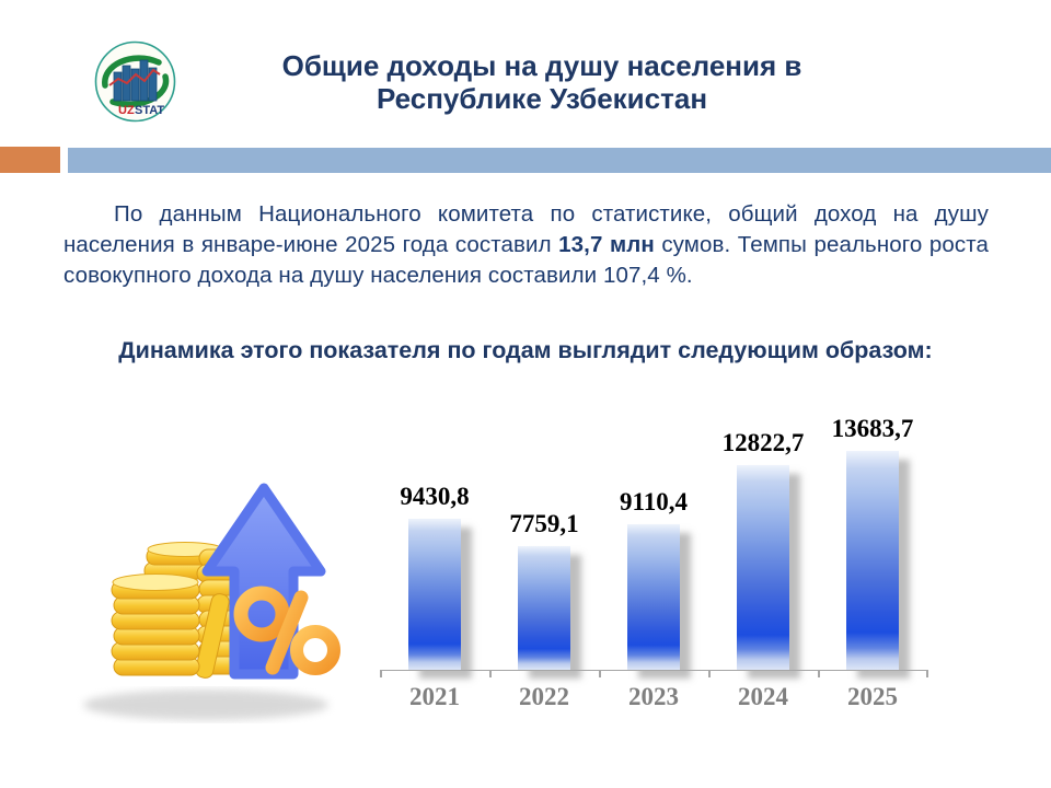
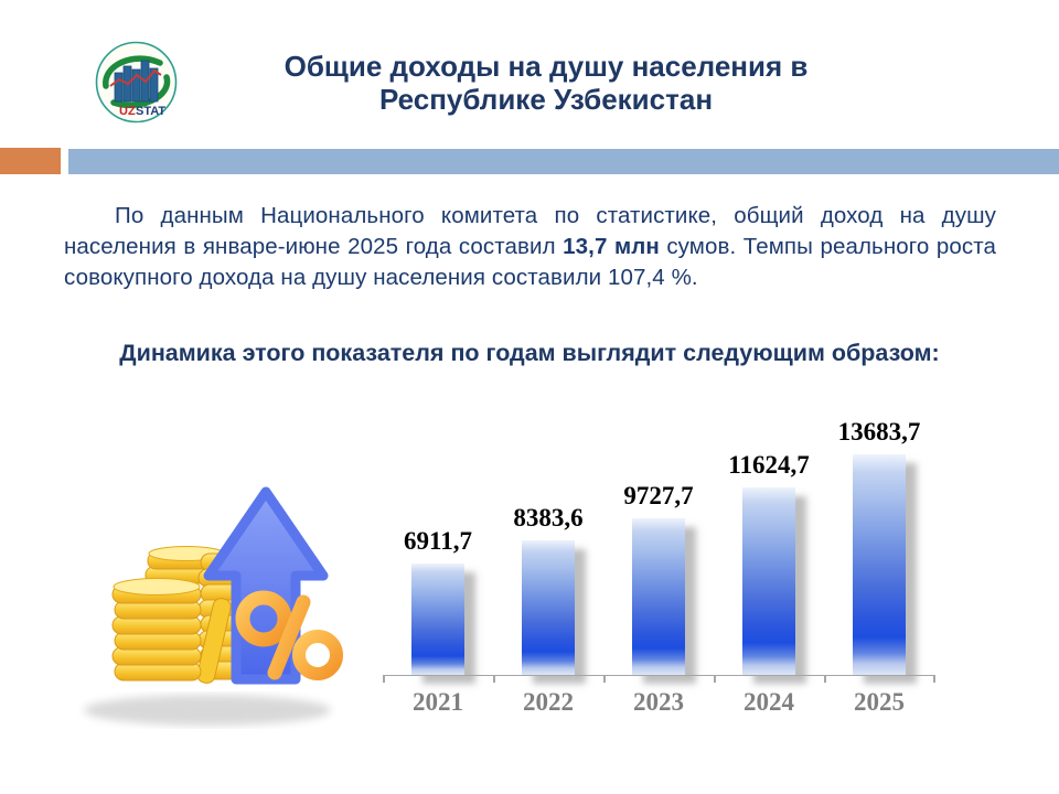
2021: 9430,8 -> 6911,7
2022: 7759,1 -> 8383,6
2023: 9110,4 -> 9727,7
2024: 12822,7 -> 11624,7
